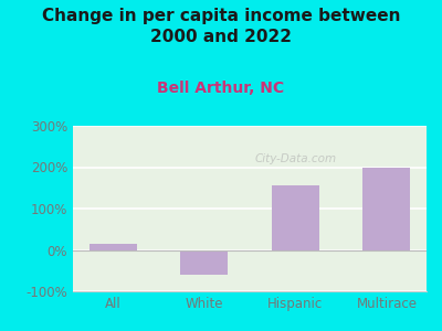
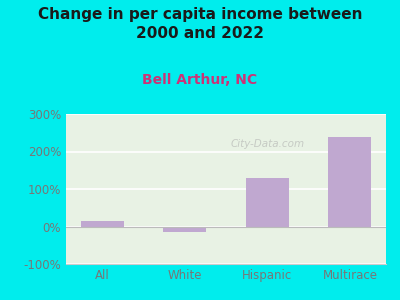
White: -60% -> -15%
Hispanic: 155% -> 130%
Multirace: 200% -> 240%
